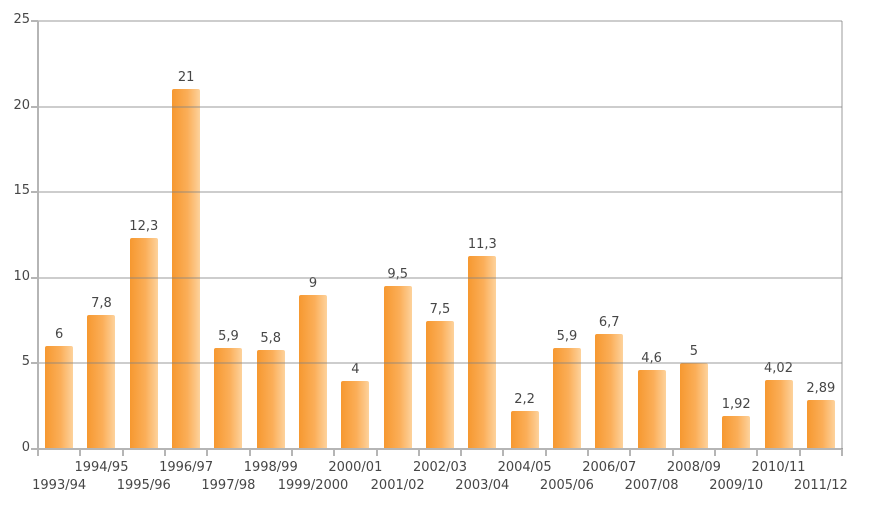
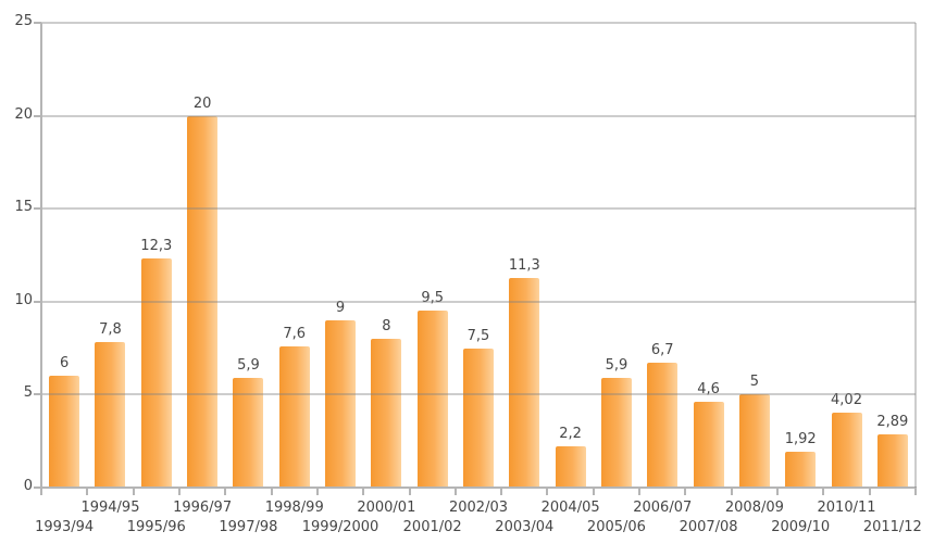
1996/97: 21 -> 20
1998/99: 5,8 -> 7,6
2000/01: 4 -> 8
